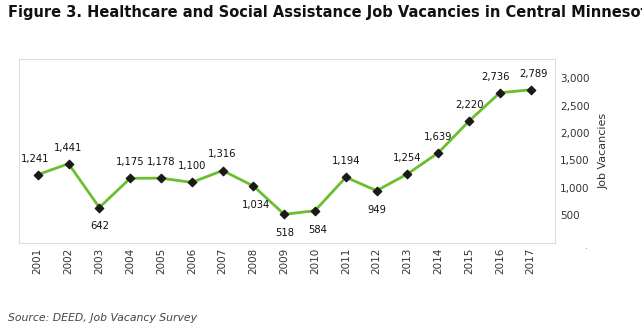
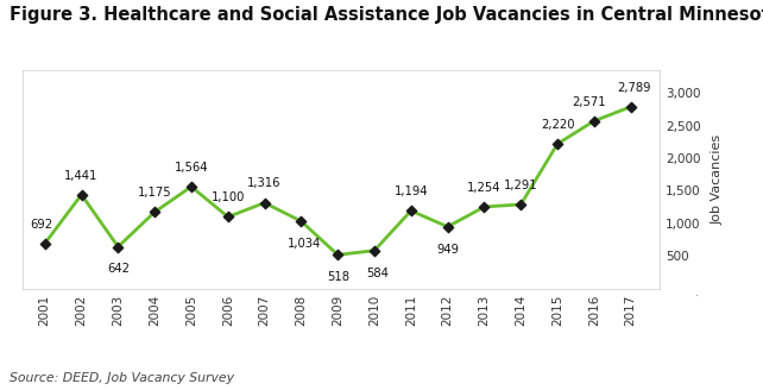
2001: 1,241 -> 692
2005: 1,178 -> 1,564
2014: 1,639 -> 1,291
2016: 2,736 -> 2,571
